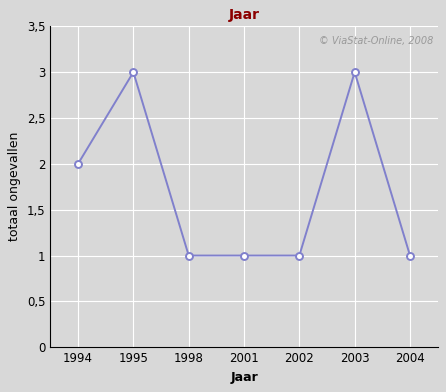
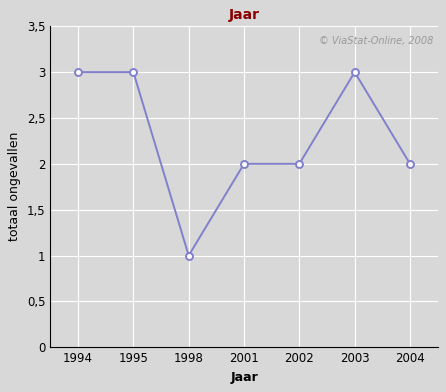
1994: 2 -> 3
2001: 1 -> 2
2002: 1 -> 2
2004: 1 -> 2
